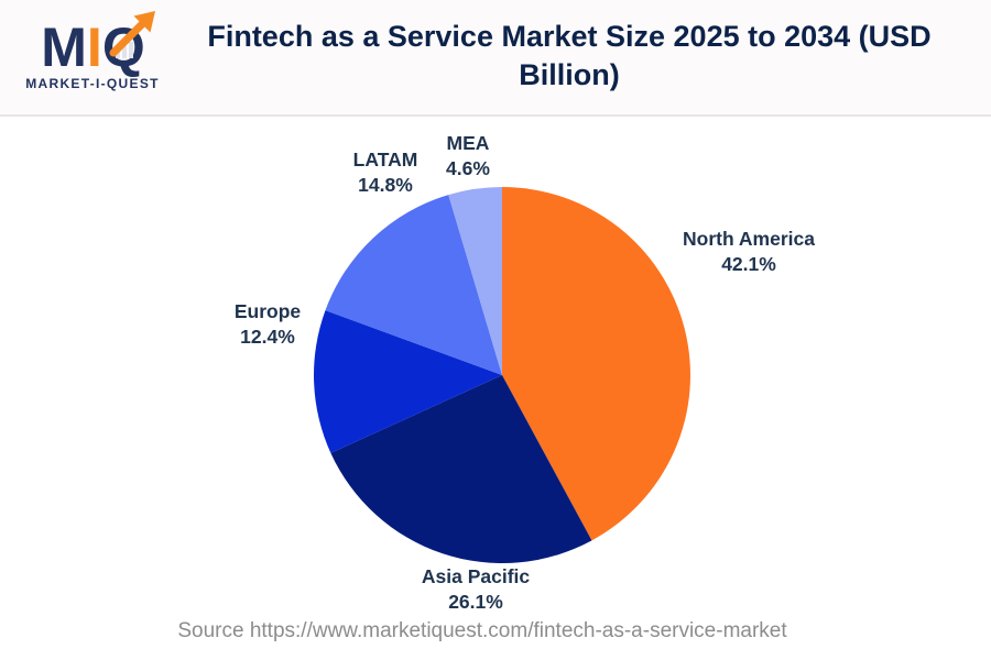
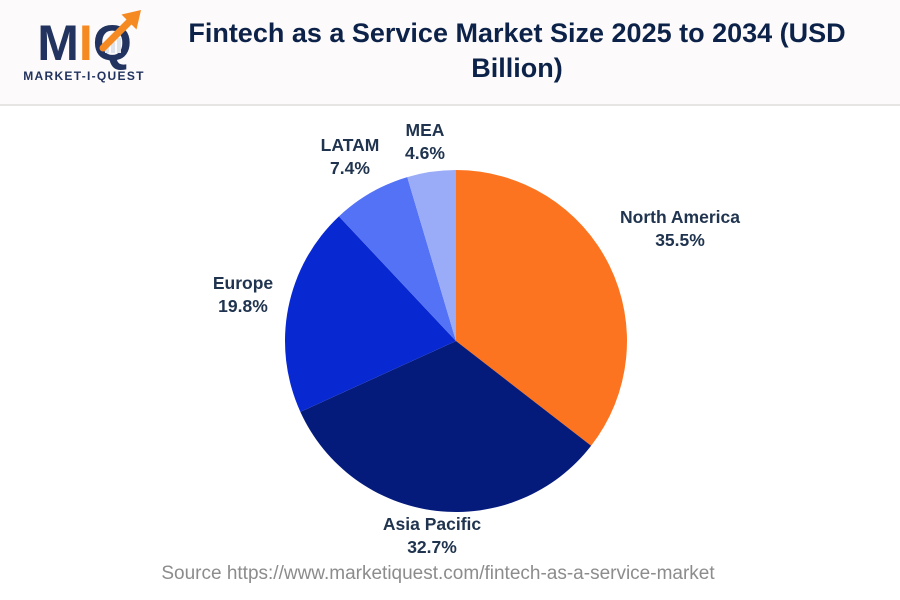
North America: 42.1% -> 35.5%
Asia Pacific: 26.1% -> 32.7%
Europe: 12.4% -> 19.8%
LATAM: 14.8% -> 7.4%
